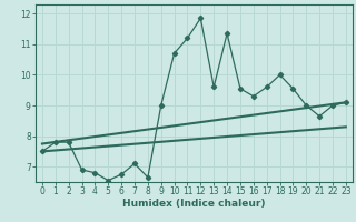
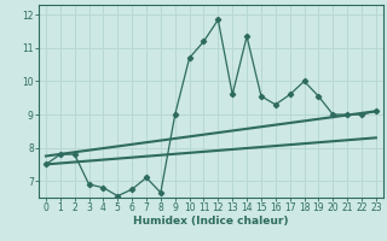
21: 8.65 -> 9.00
